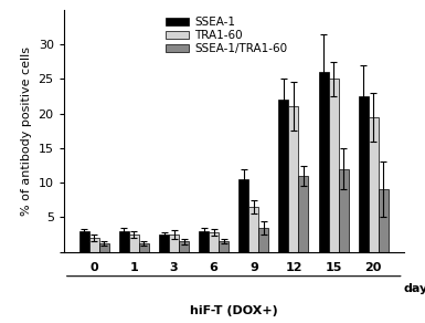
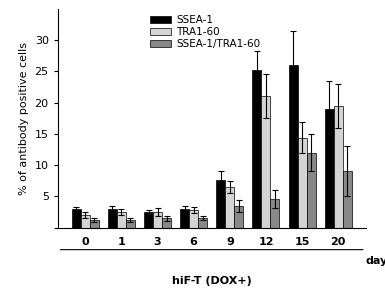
SSEA-1/9: 10.5 -> 7.6
SSEA-1/12: 22.0 -> 25.2
SSEA-1/TRA1-60/12: 11.0 -> 4.6
TRA1-60/15: 25.0 -> 14.4
SSEA-1/20: 22.5 -> 19.0
